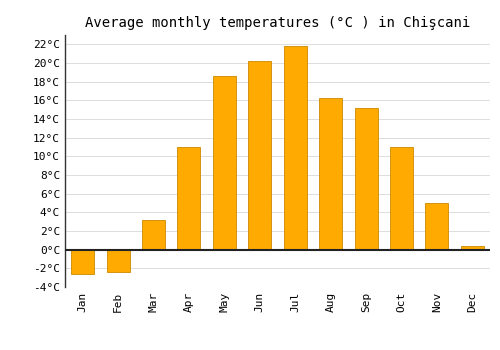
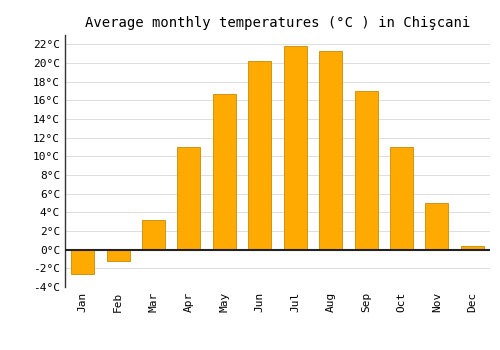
Feb: -2.4°C -> -1.2°C
May: 18.6°C -> 16.7°C
Aug: 16.2°C -> 21.3°C
Sep: 15.2°C -> 17.0°C
